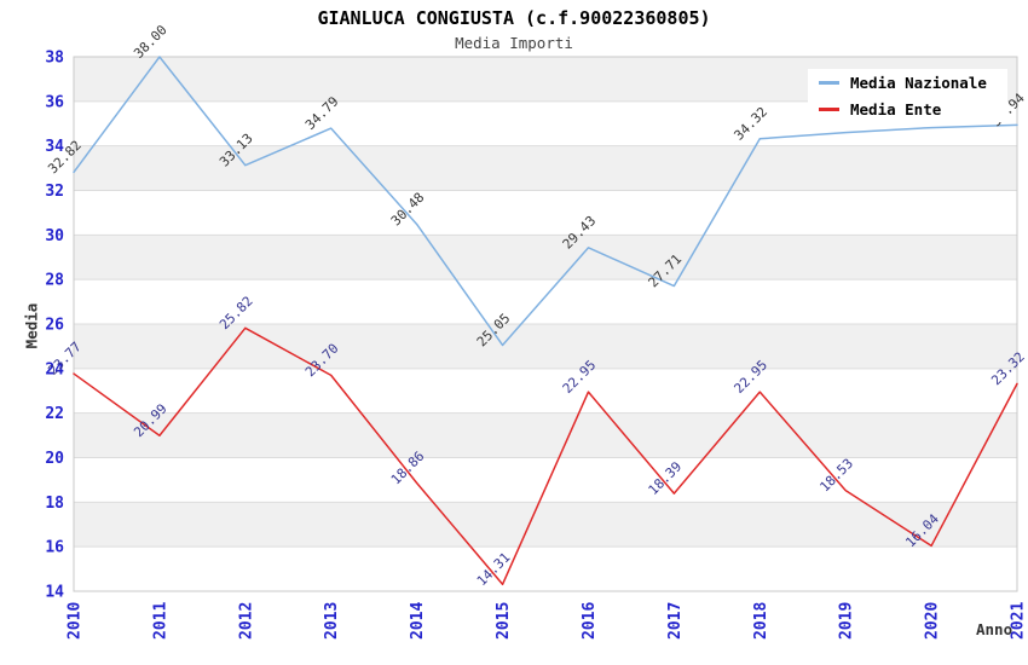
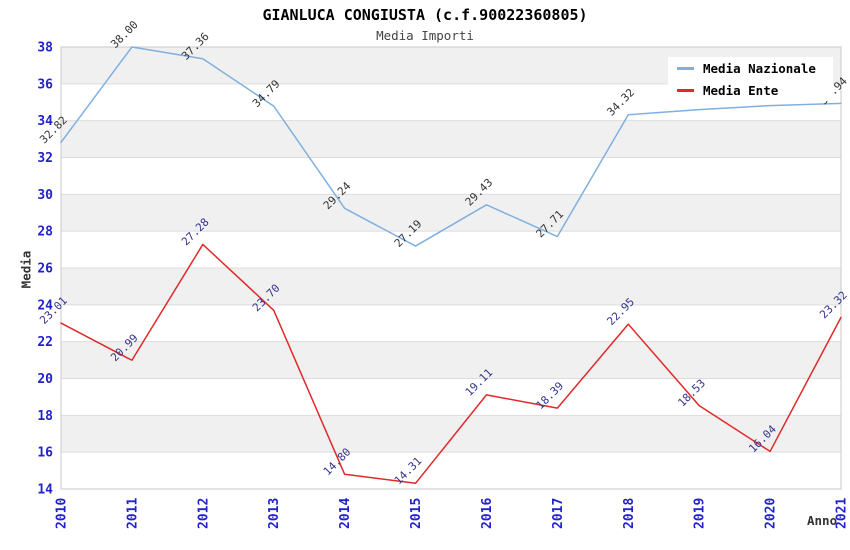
Media Ente/2010: 23.77 -> 23.01
Media Nazionale/2012: 33.13 -> 37.36
Media Ente/2012: 25.82 -> 27.28
Media Nazionale/2014: 30.48 -> 29.24
Media Ente/2014: 18.86 -> 14.80
Media Nazionale/2015: 25.05 -> 27.19
Media Ente/2016: 22.95 -> 19.11
